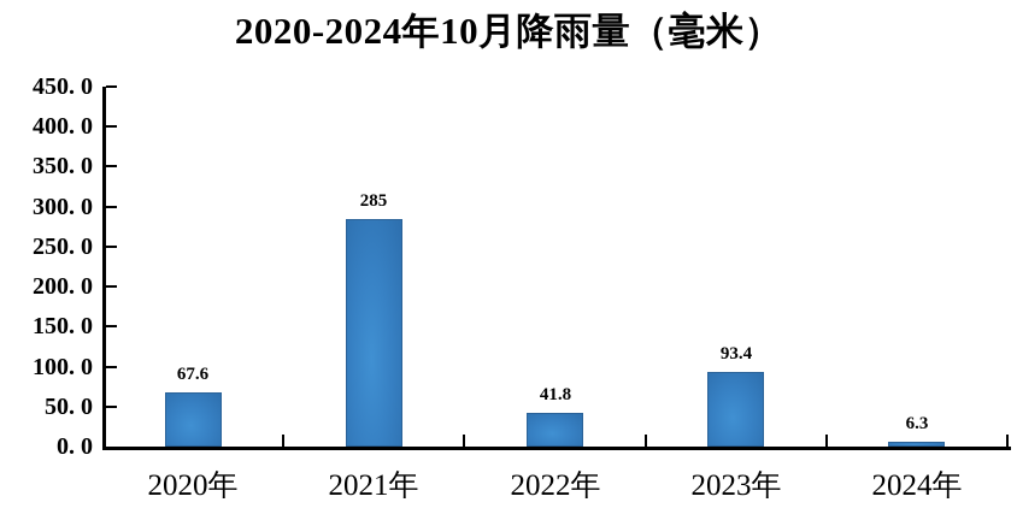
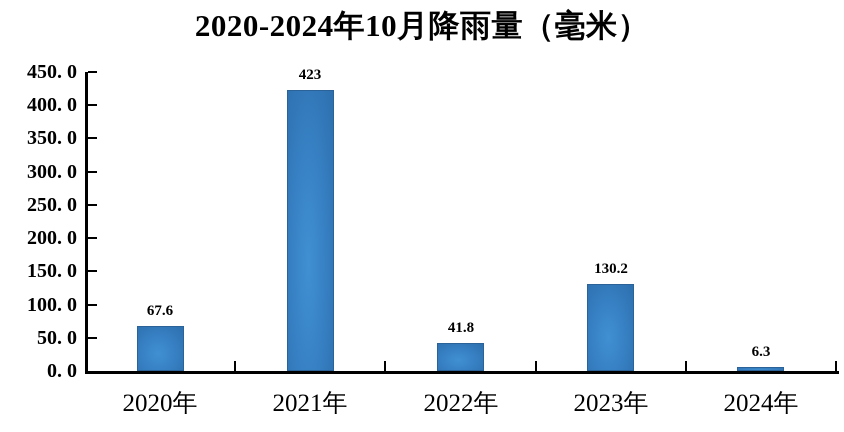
2021年: 285 -> 423
2023年: 93.4 -> 130.2
